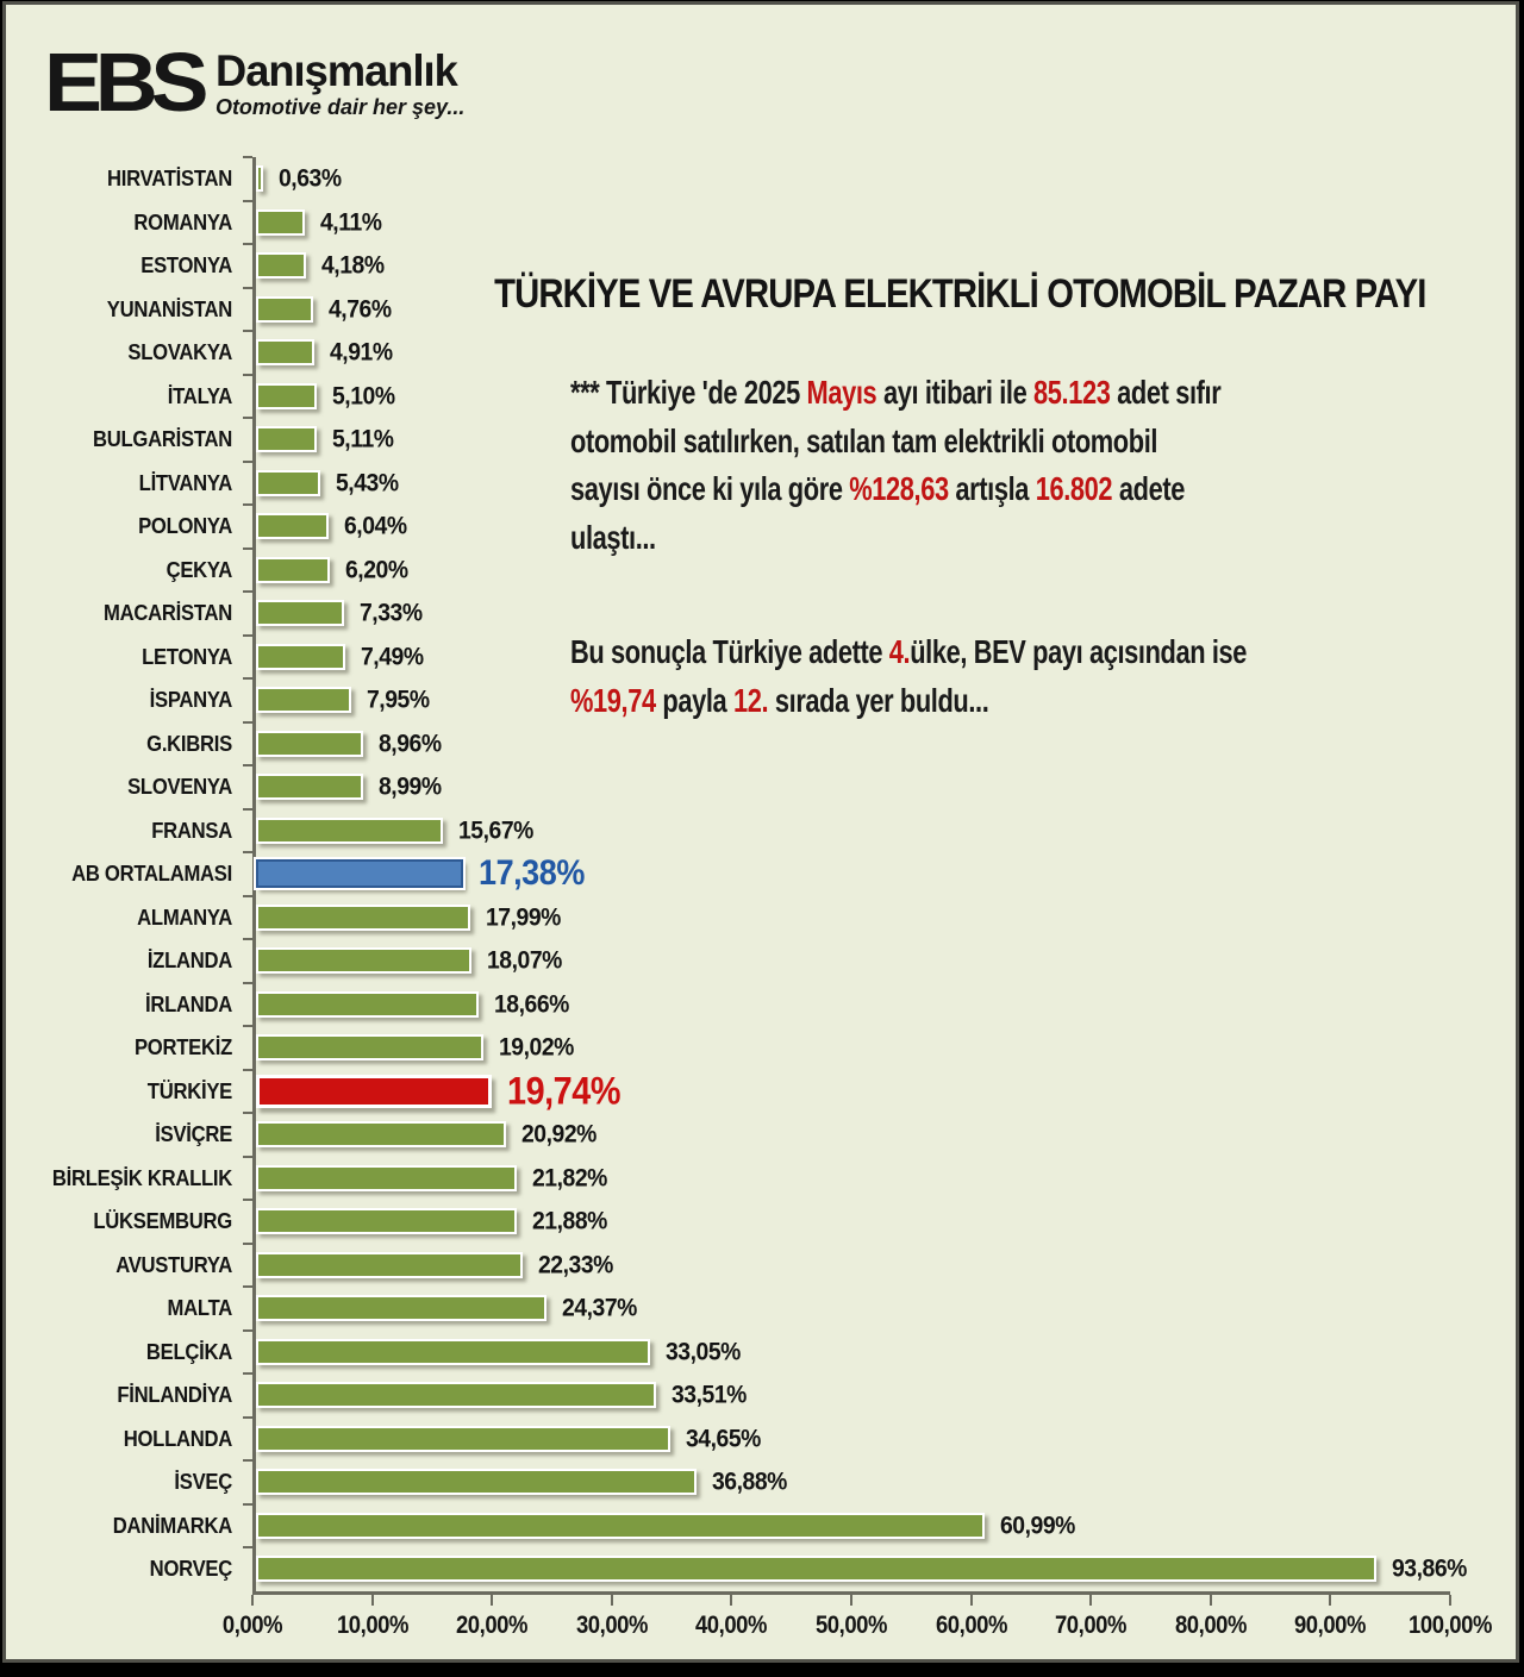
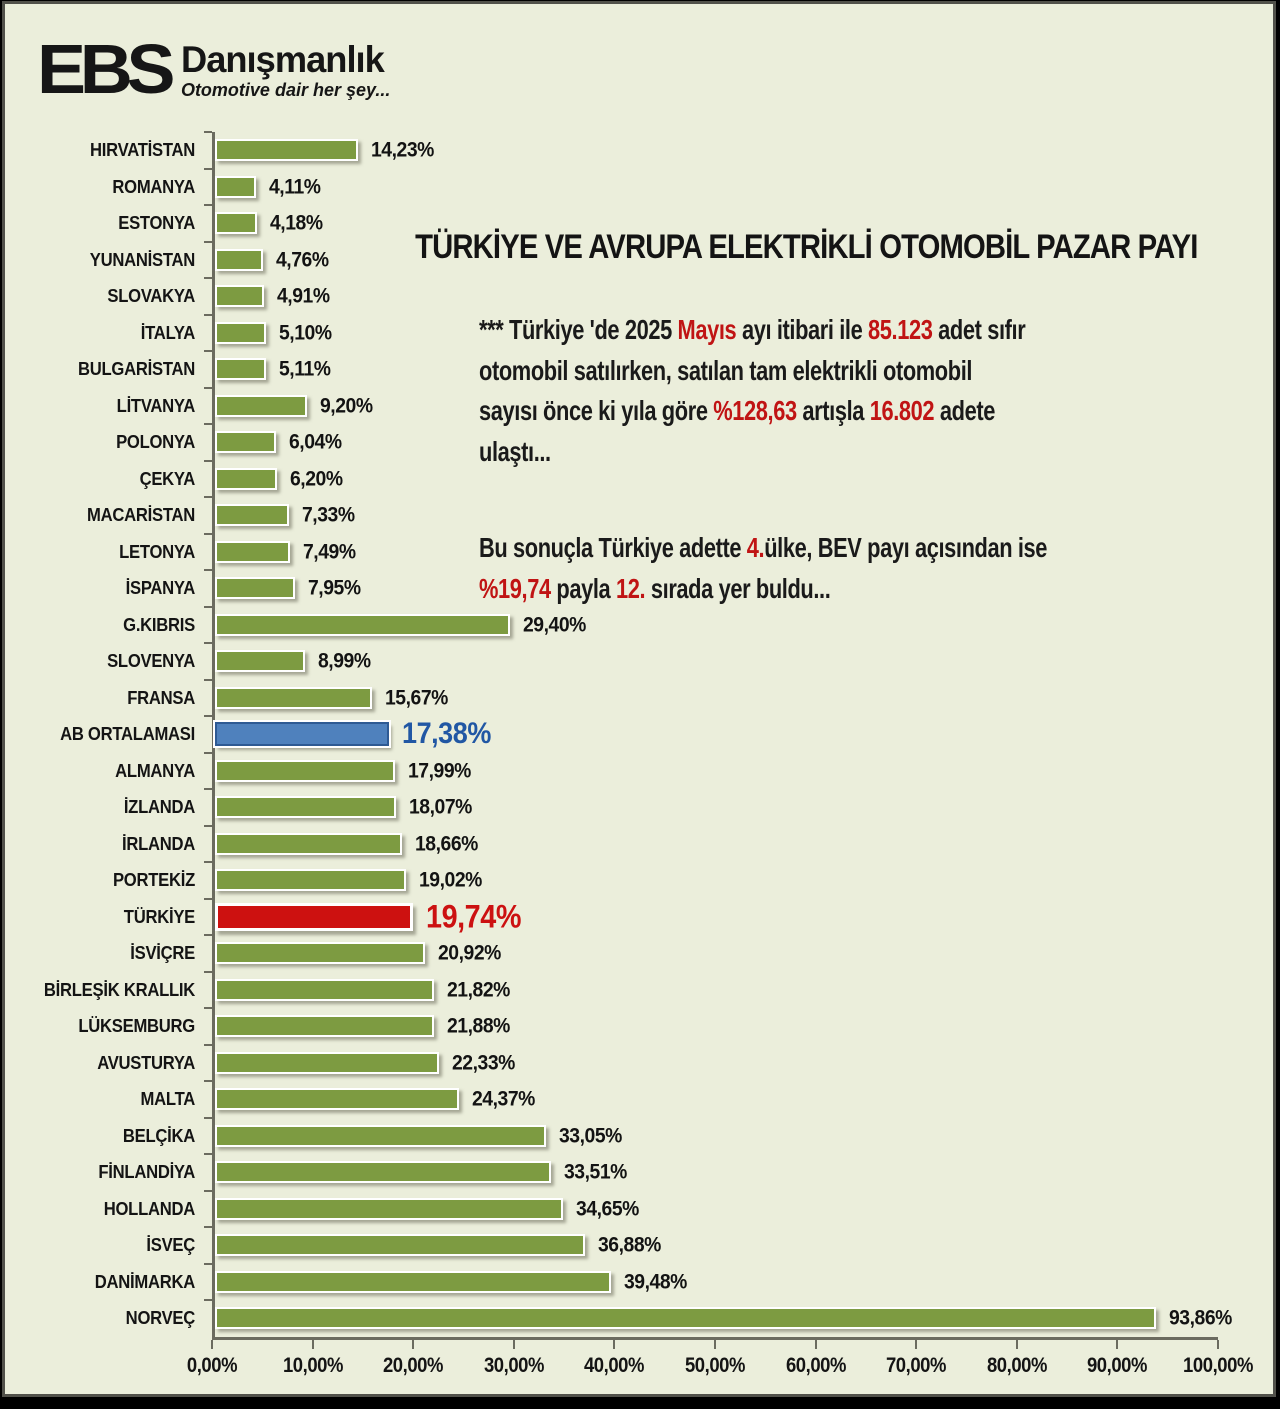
HIRVATİSTAN: 0,63% -> 14,23%
LİTVANYA: 5,43% -> 9,20%
G.KIBRIS: 8,96% -> 29,40%
DANİMARKA: 60,99% -> 39,48%
